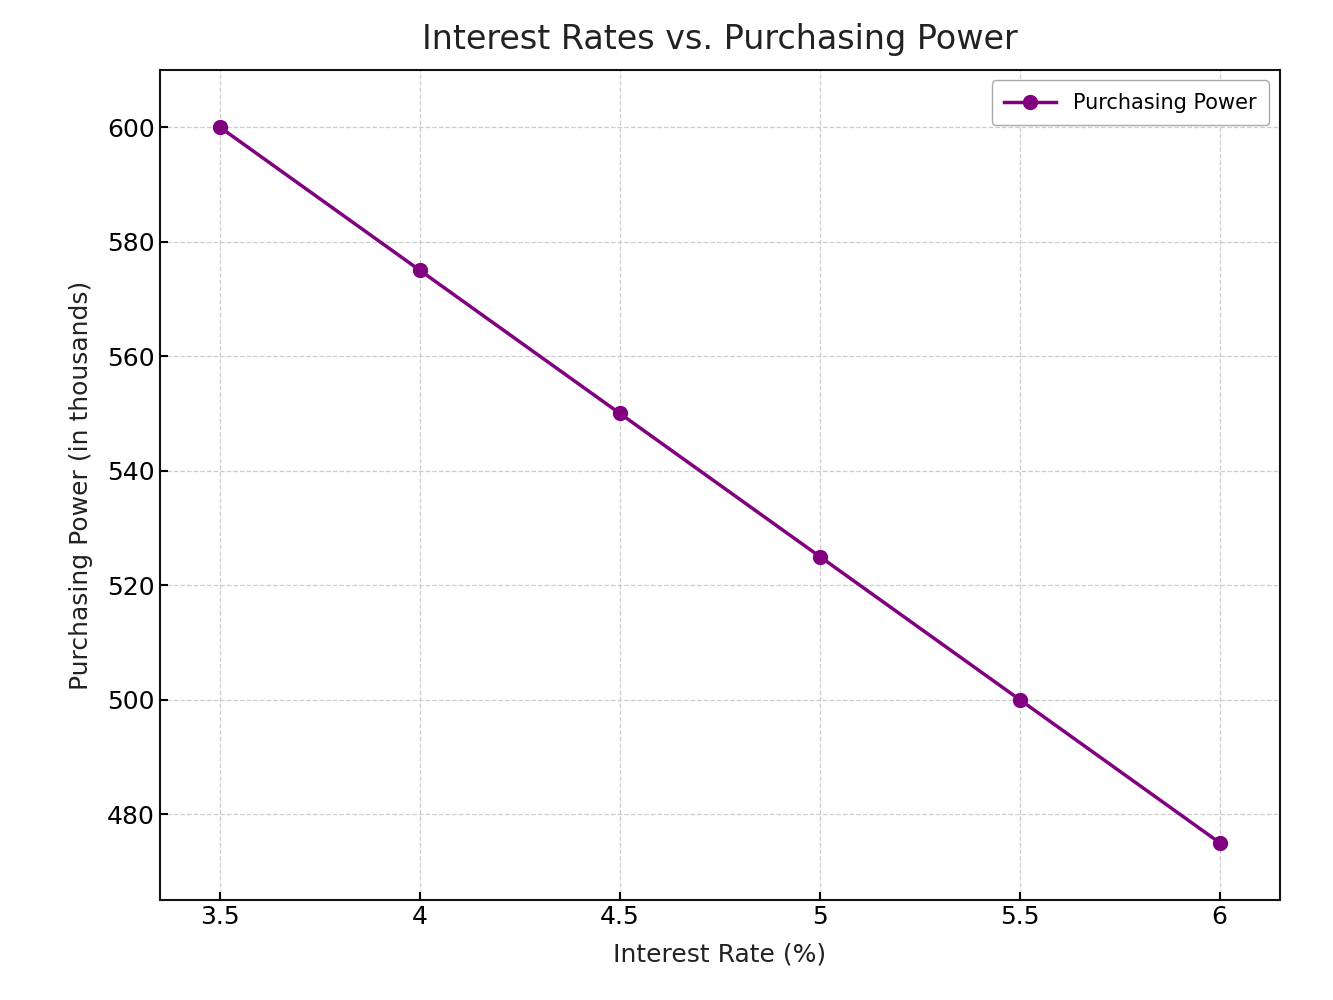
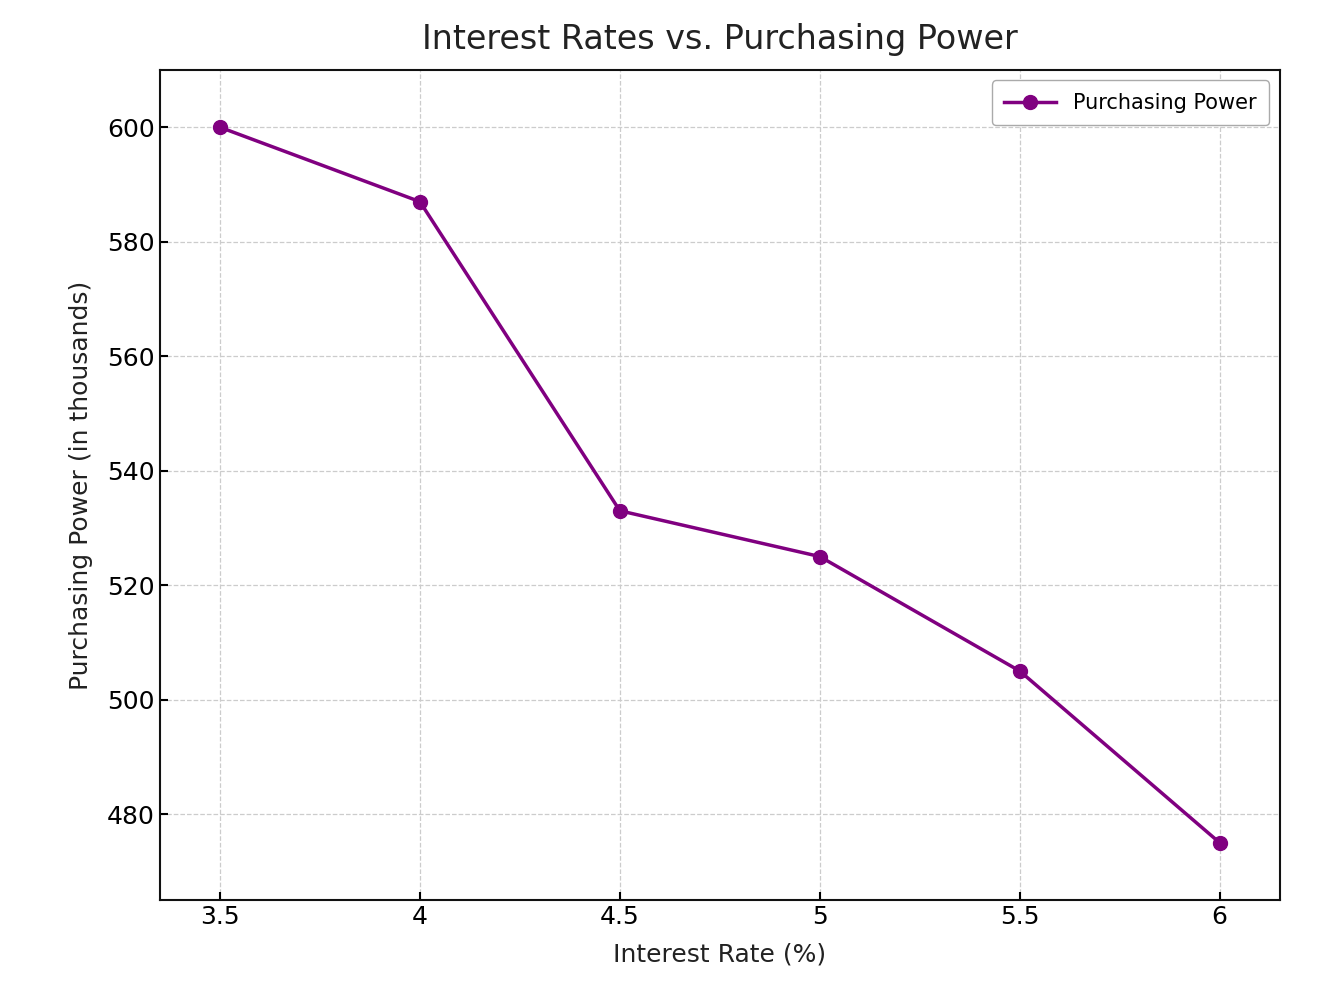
4: 575 -> 587
4.5: 550 -> 533
5.5: 500 -> 505
